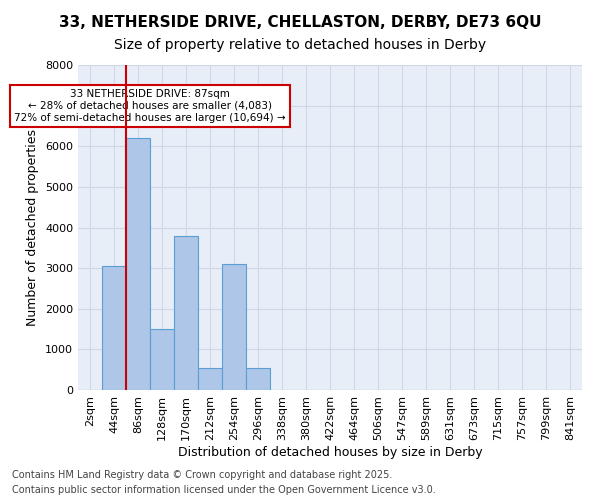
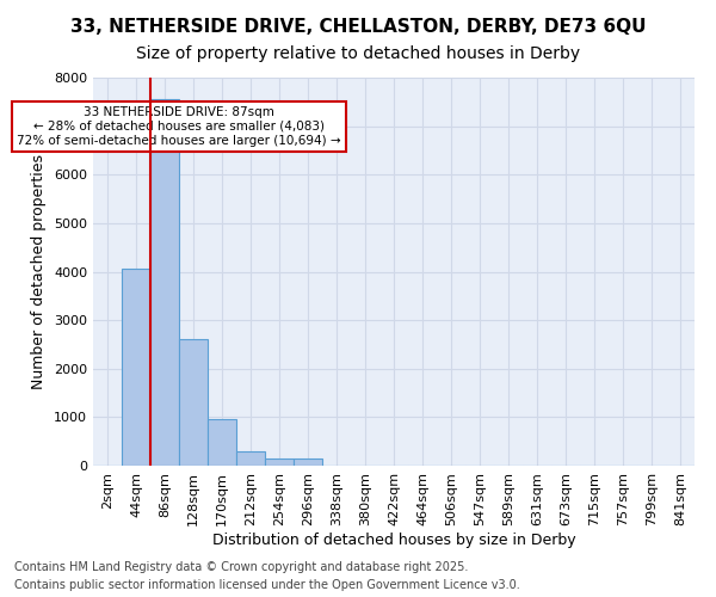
44sqm: 3050 -> 4050
86sqm: 6200 -> 7550
128sqm: 1500 -> 2600
170sqm: 3800 -> 950
212sqm: 550 -> 300
254sqm: 3100 -> 150
296sqm: 550 -> 150
